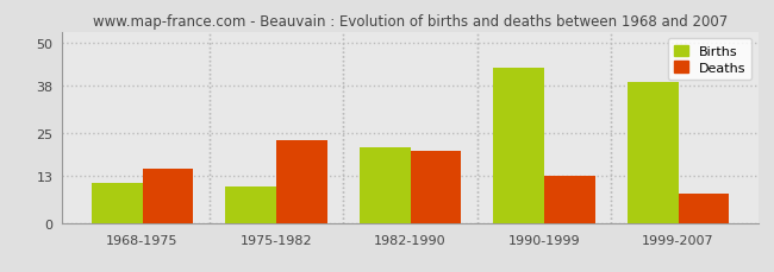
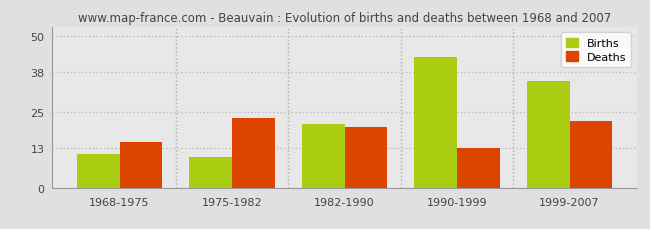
Births/1999-2007: 39 -> 35
Deaths/1999-2007: 8 -> 22
